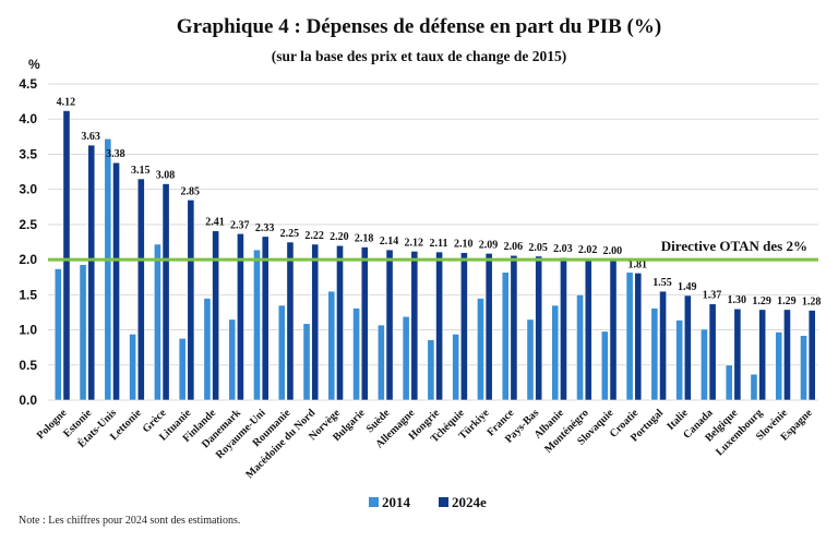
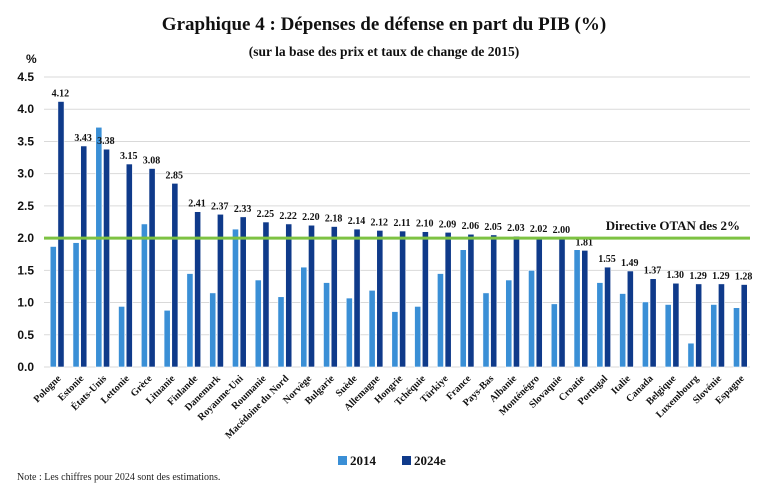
2024e/Estonie: 3.63 -> 3.43
2014/Belgique: 0.5 -> 1.0
